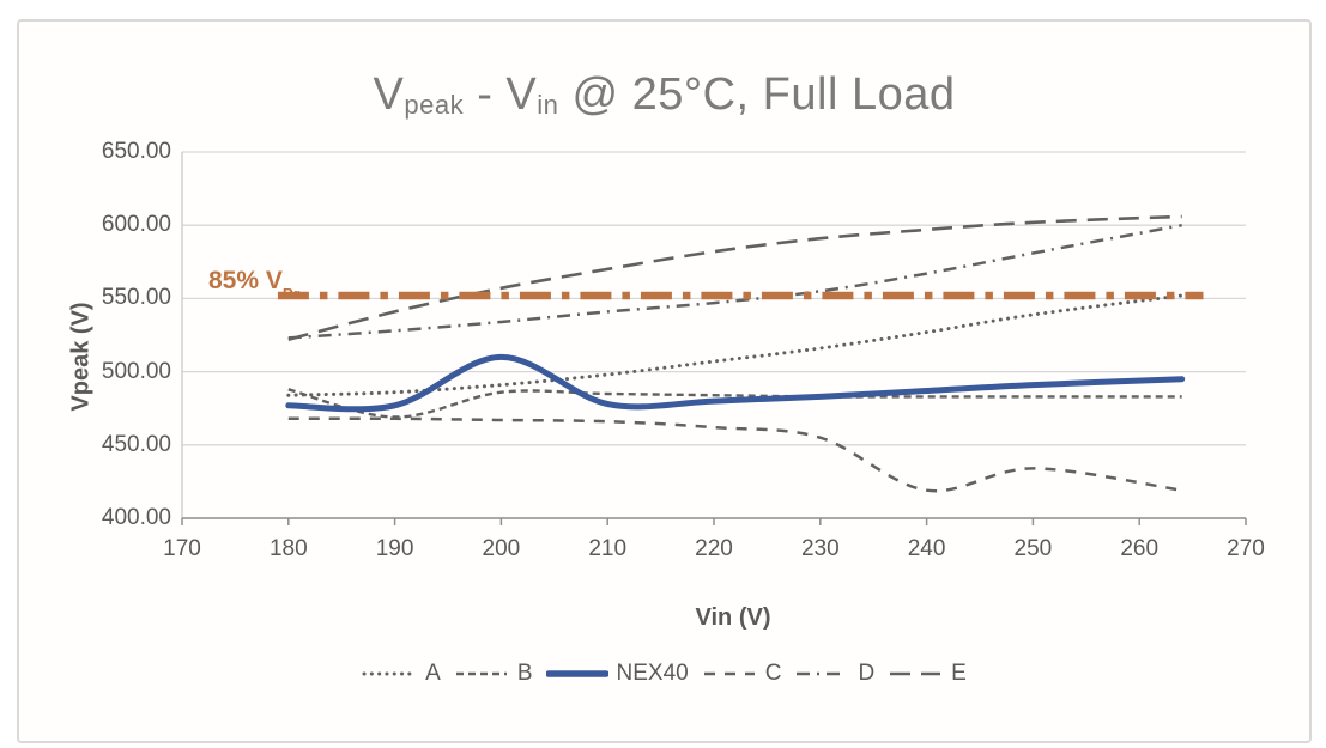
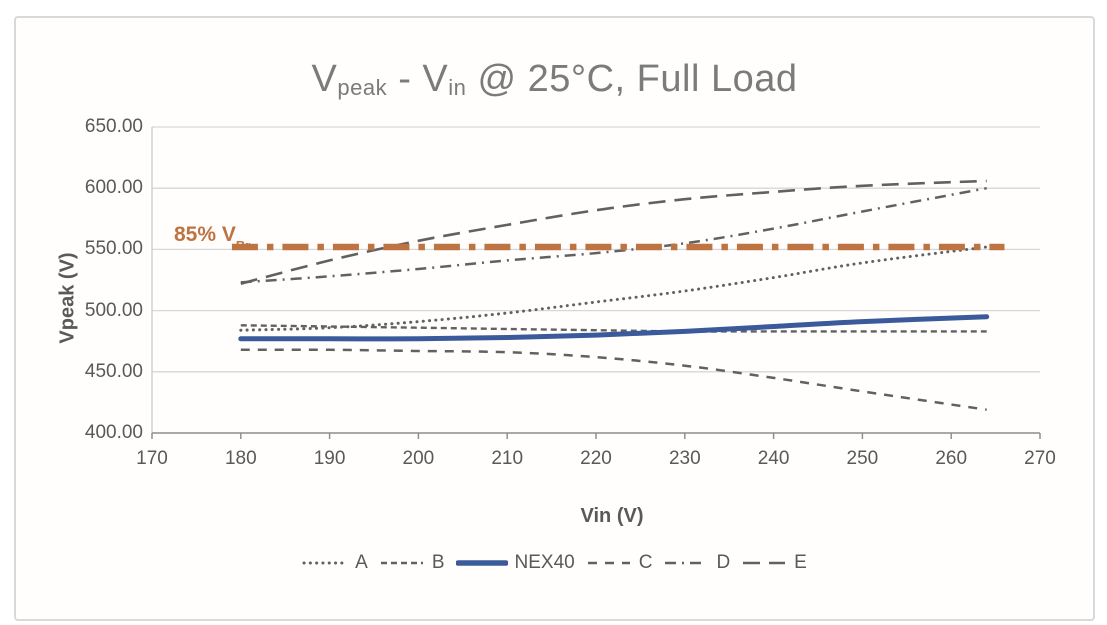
B/190: 469 -> 487
NEX40/200: 510 -> 477
C/240: 419 -> 445
